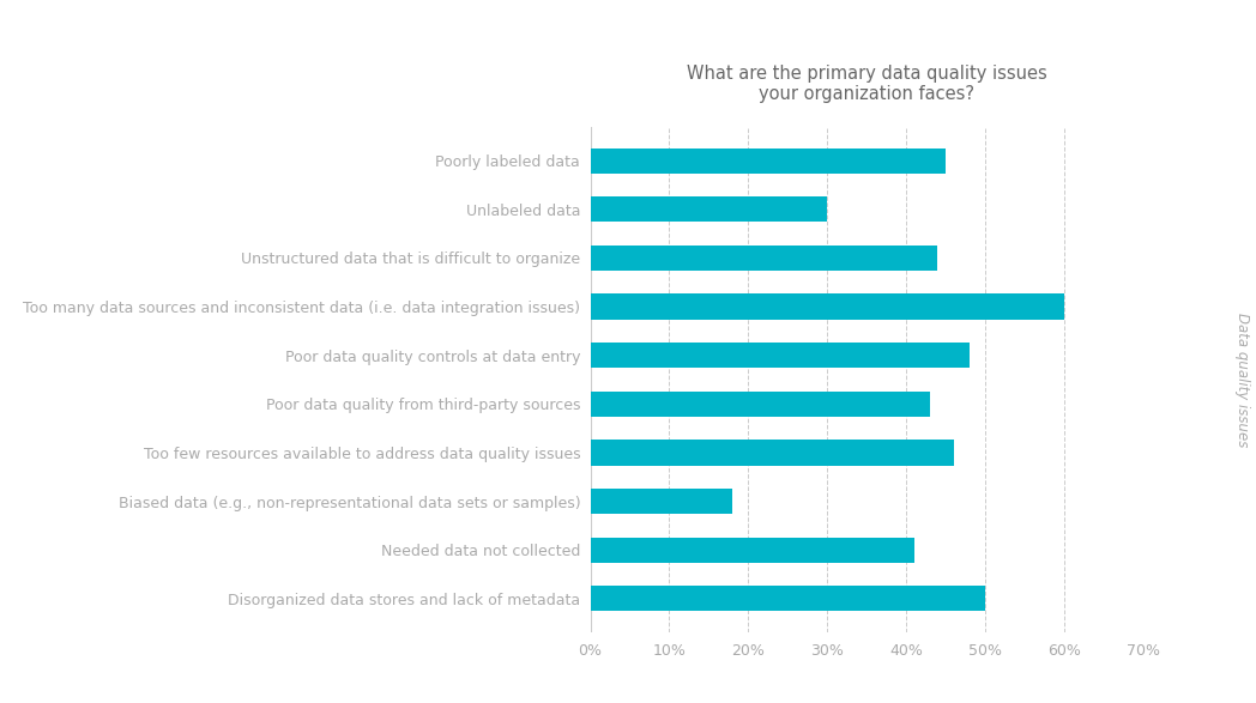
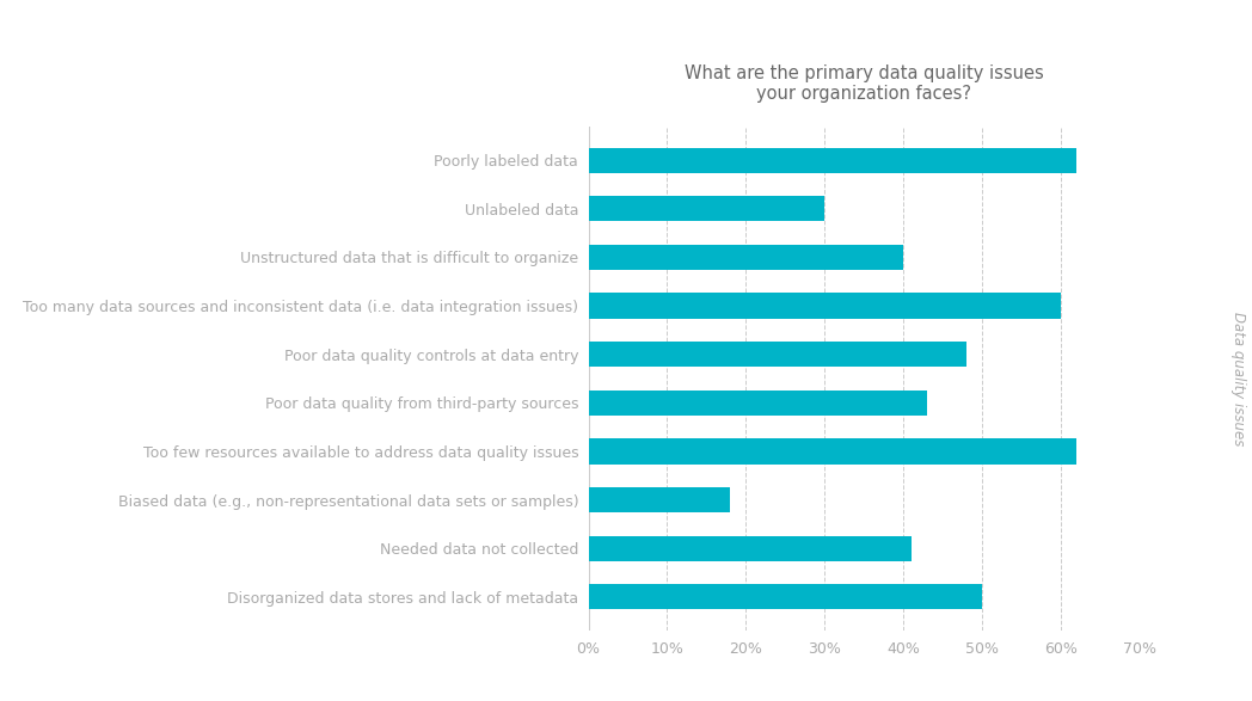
Poorly labeled data: 45% -> 62%
Unstructured data that is difficult to organize: 44% -> 40%
Too few resources available to address data quality issues: 46% -> 62%
